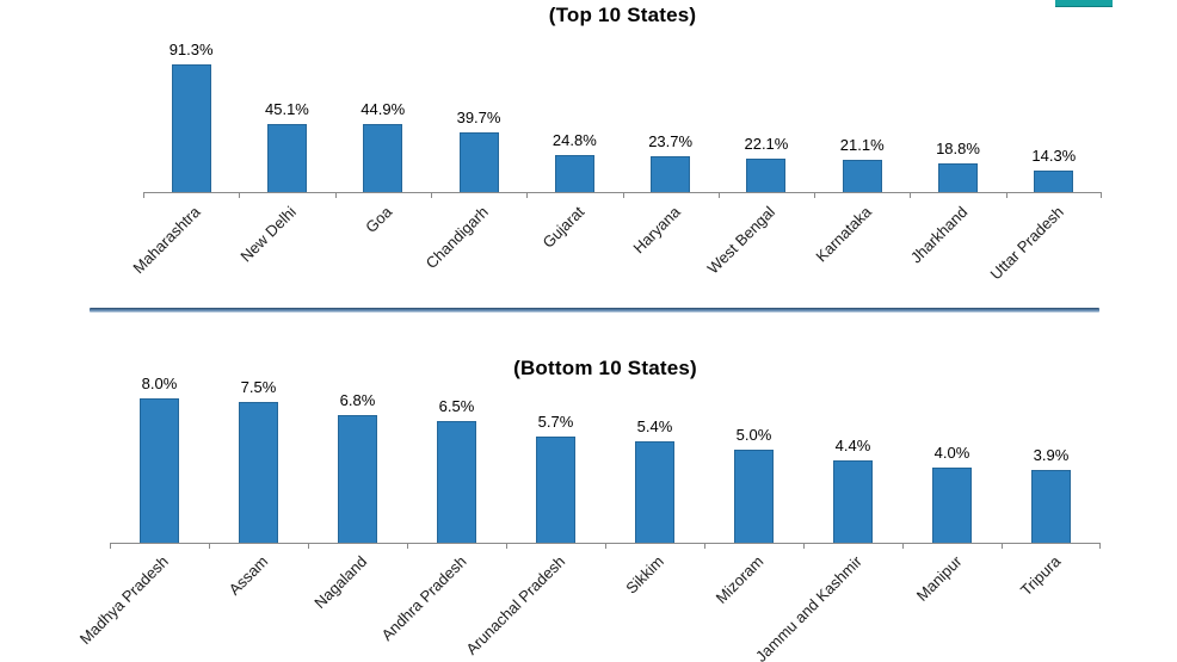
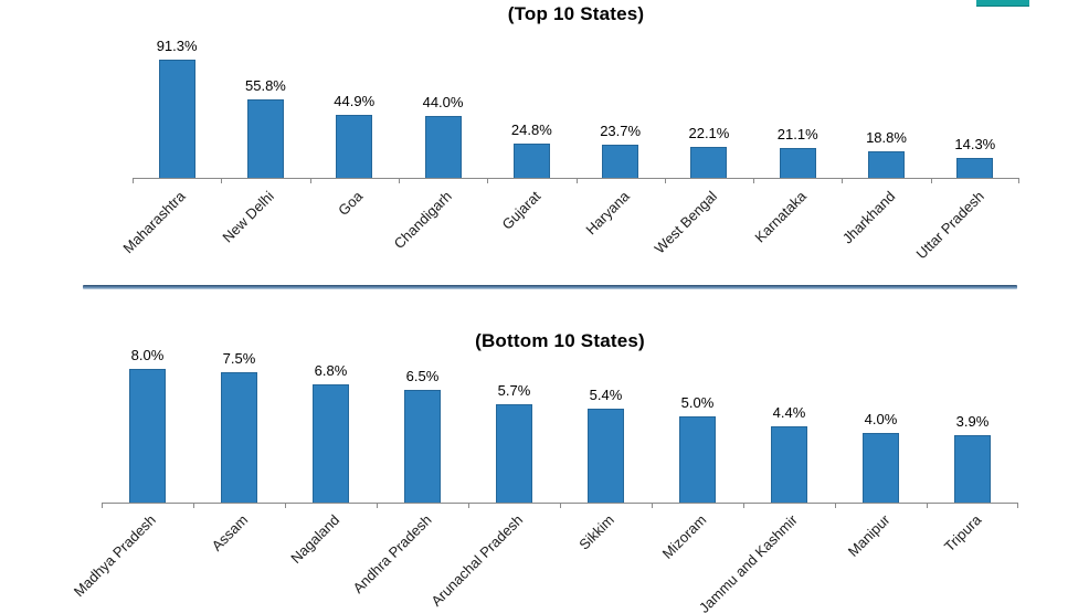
(Top 10 States)/New Delhi: 45.1% -> 55.8%
(Top 10 States)/Chandigarh: 39.7% -> 44.0%
